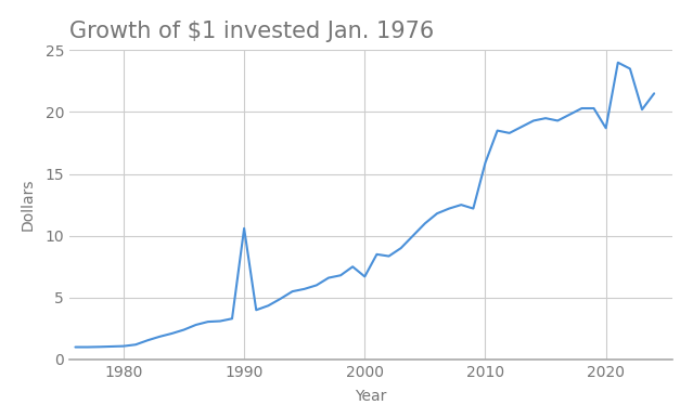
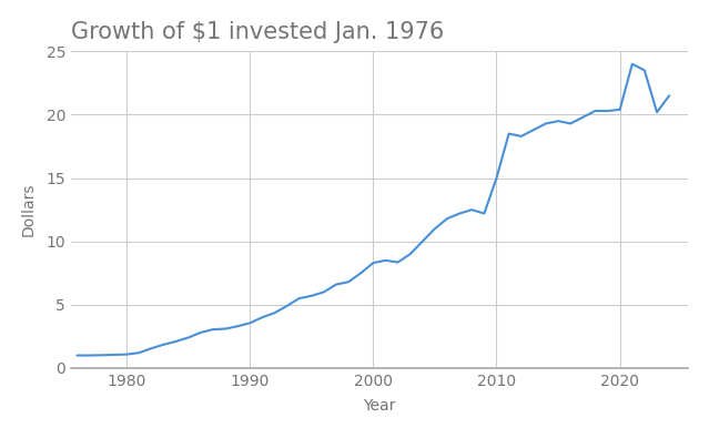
1990: 10.6 -> 3.5
2000: 6.7 -> 8.3
2010: 15.9 -> 15.0
2020: 18.7 -> 20.4
